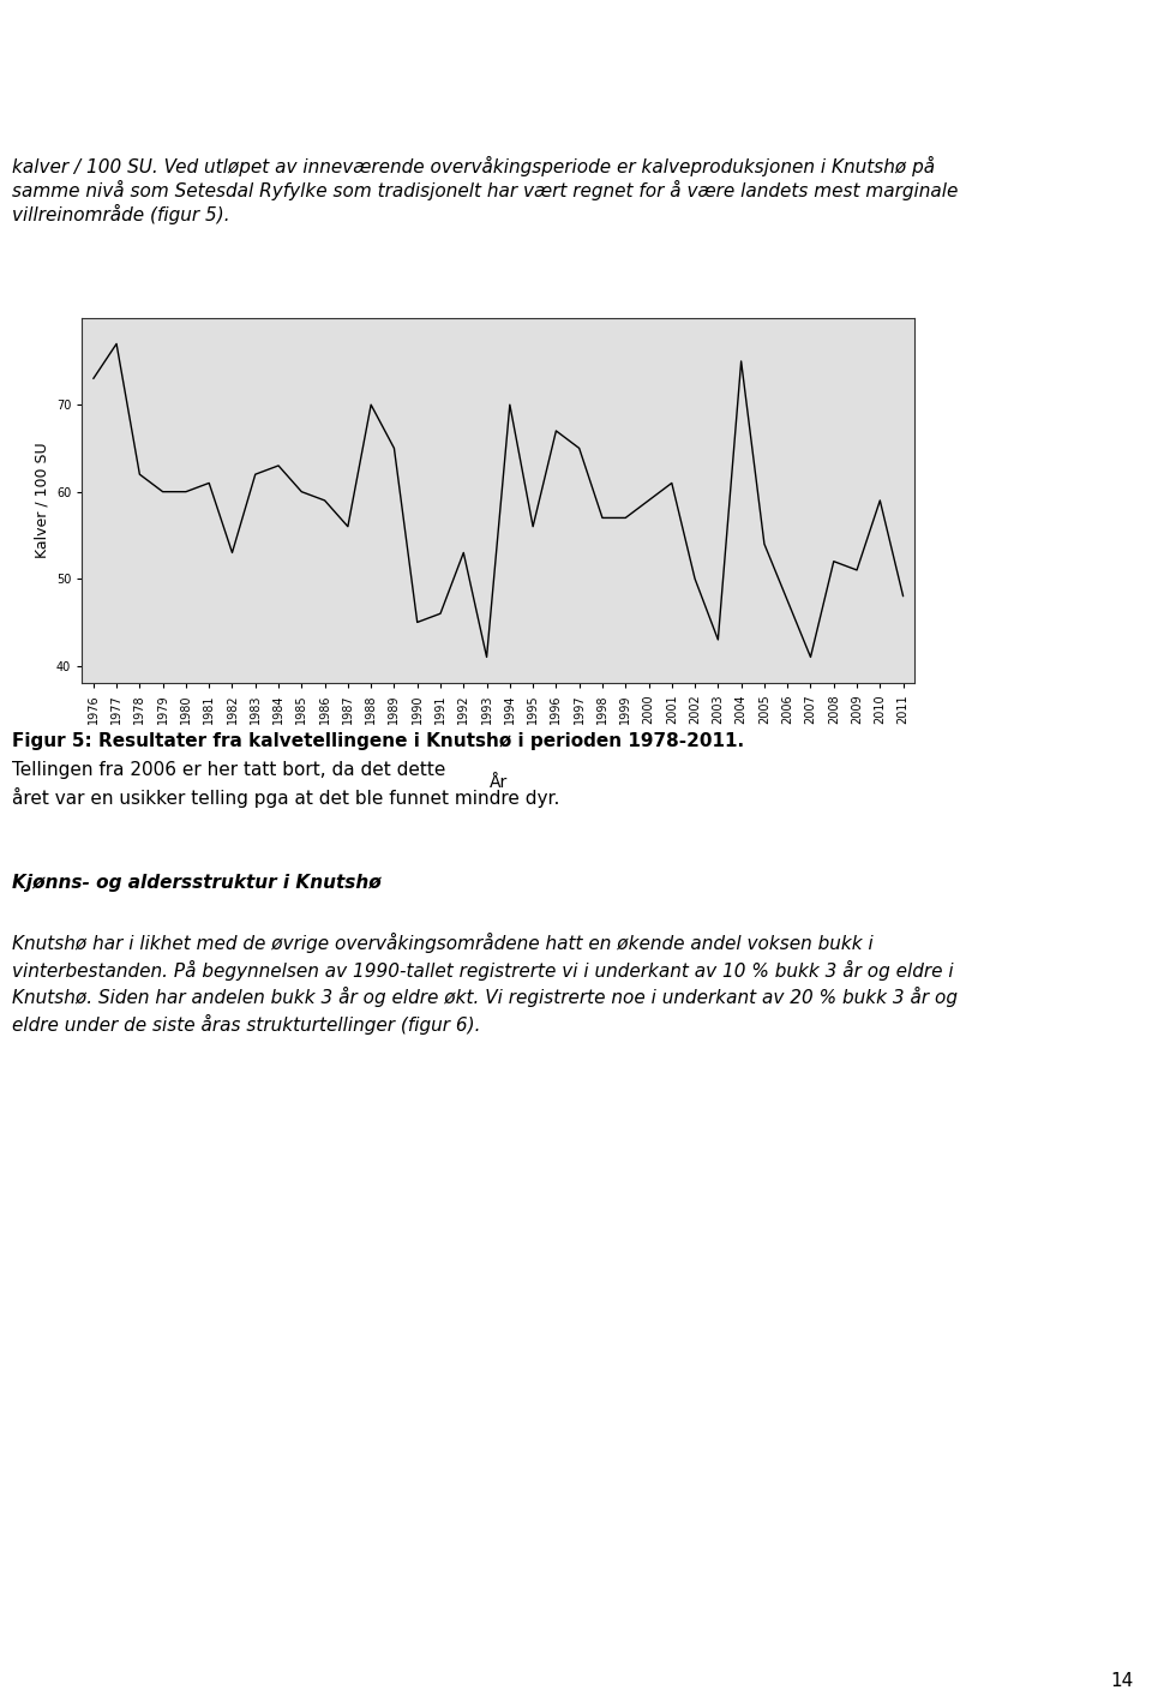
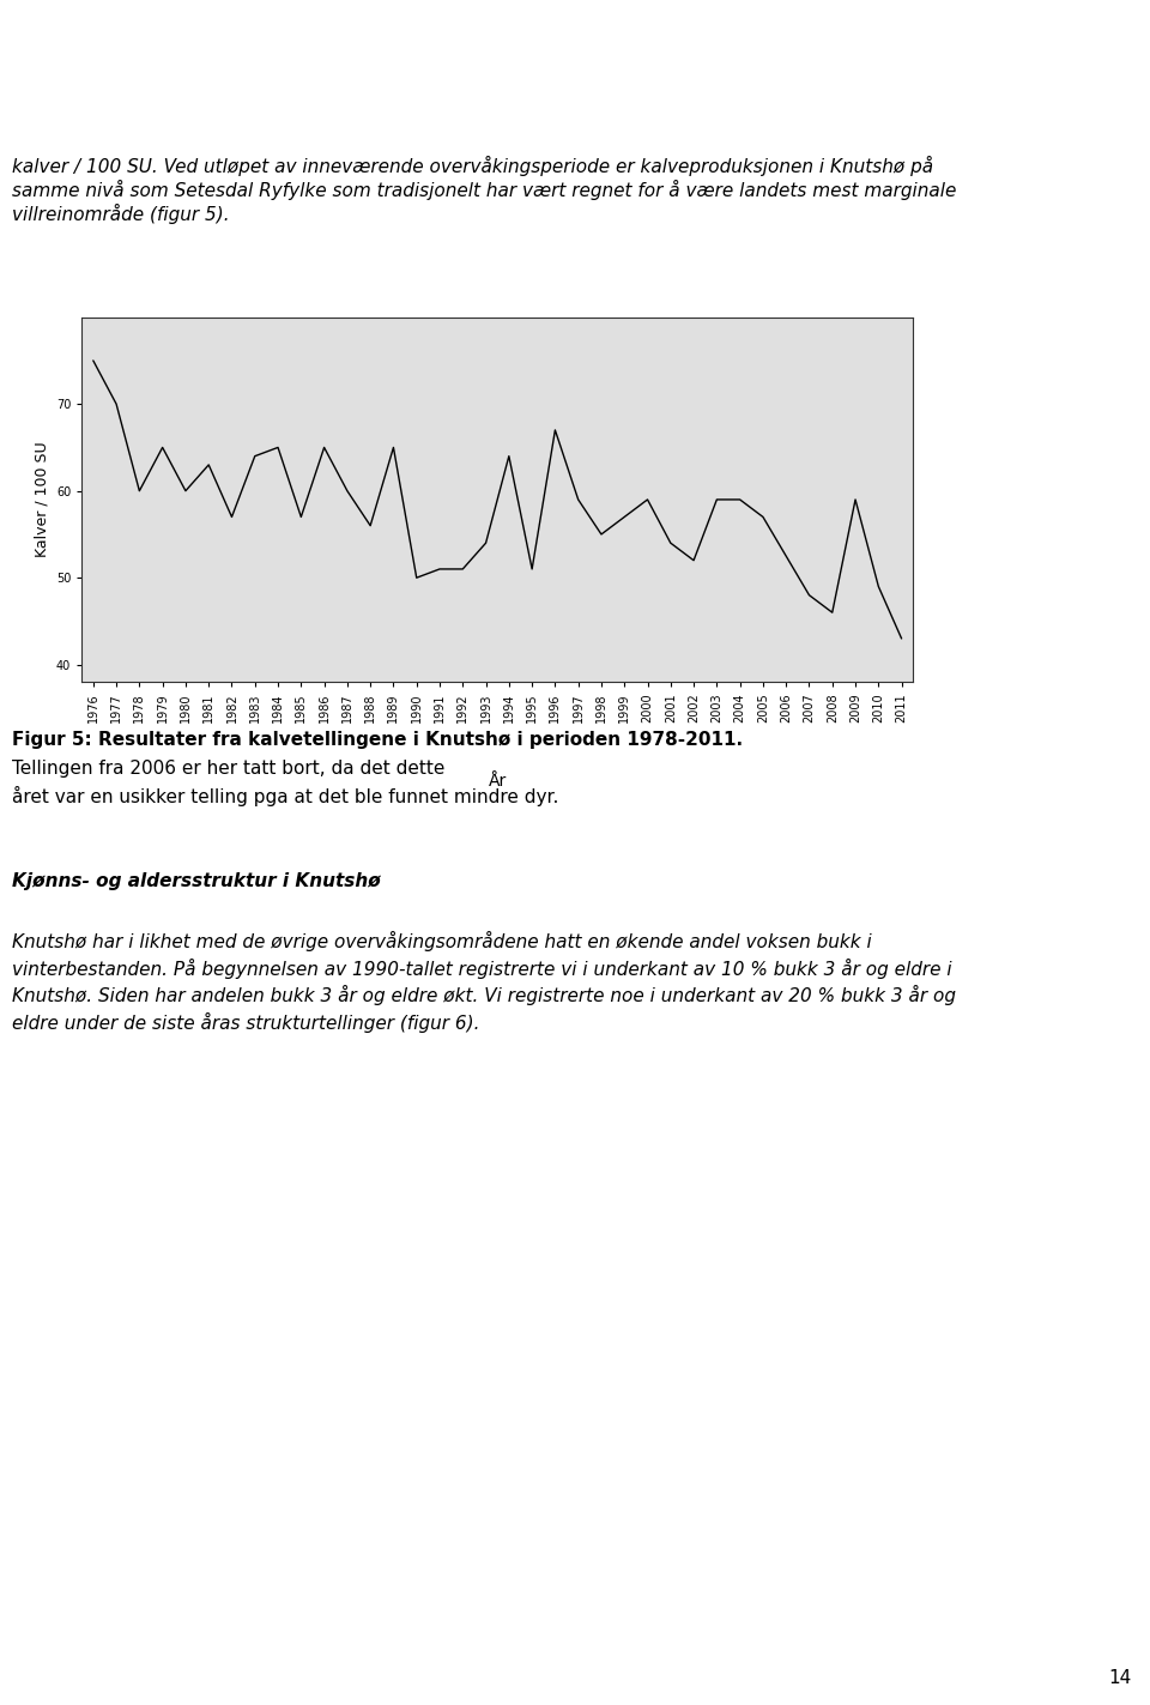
1976: 73 -> 75
1977: 77 -> 70
1978: 62 -> 60
1979: 60 -> 65
1981: 61 -> 63
1982: 53 -> 57
1983: 62 -> 64
1984: 63 -> 65
1985: 60 -> 57
1986: 59 -> 65
1987: 56 -> 60
1988: 70 -> 56
1990: 45 -> 50
1991: 46 -> 51
1992: 53 -> 51
1993: 41 -> 54
1994: 70 -> 64
1995: 56 -> 51
1997: 65 -> 59
1998: 57 -> 55
2001: 61 -> 54
2002: 50 -> 52
2003: 43 -> 59
2004: 75 -> 59
2005: 54 -> 57
2007: 41 -> 48
2008: 52 -> 46
2009: 51 -> 59
2010: 59 -> 49
2011: 48 -> 43
